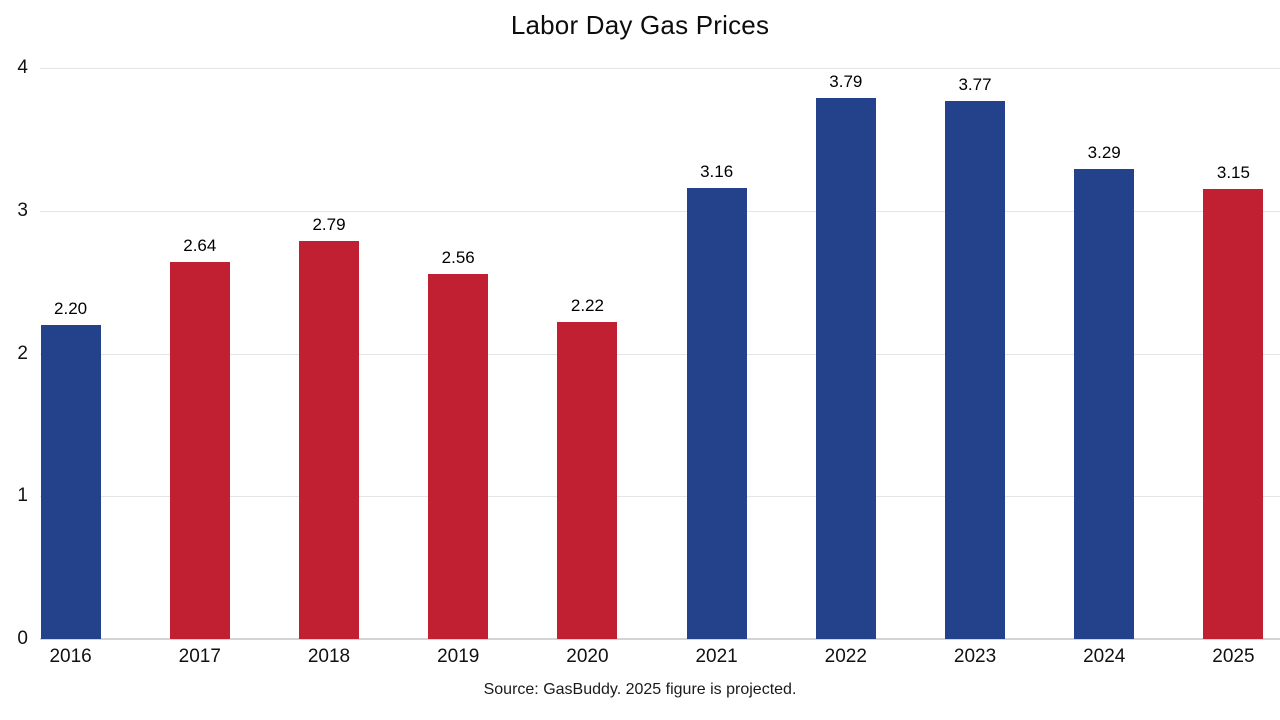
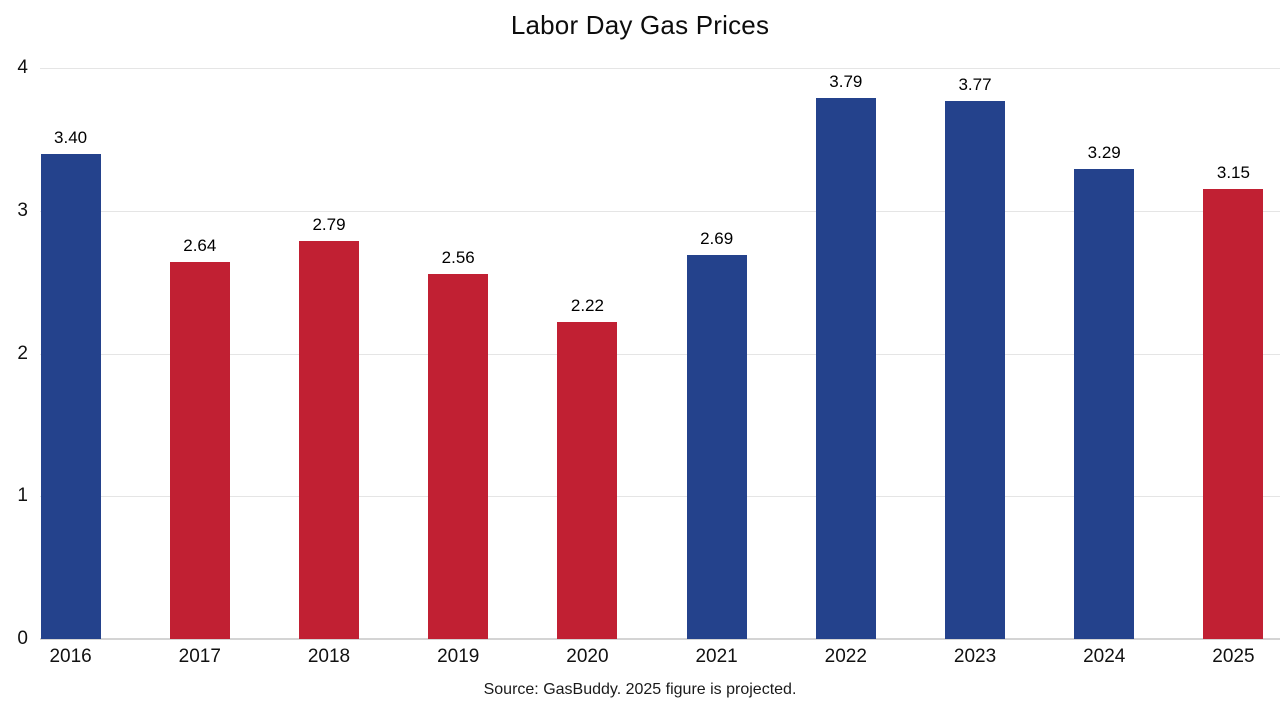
2016: 2.20 -> 3.40
2021: 3.16 -> 2.69
